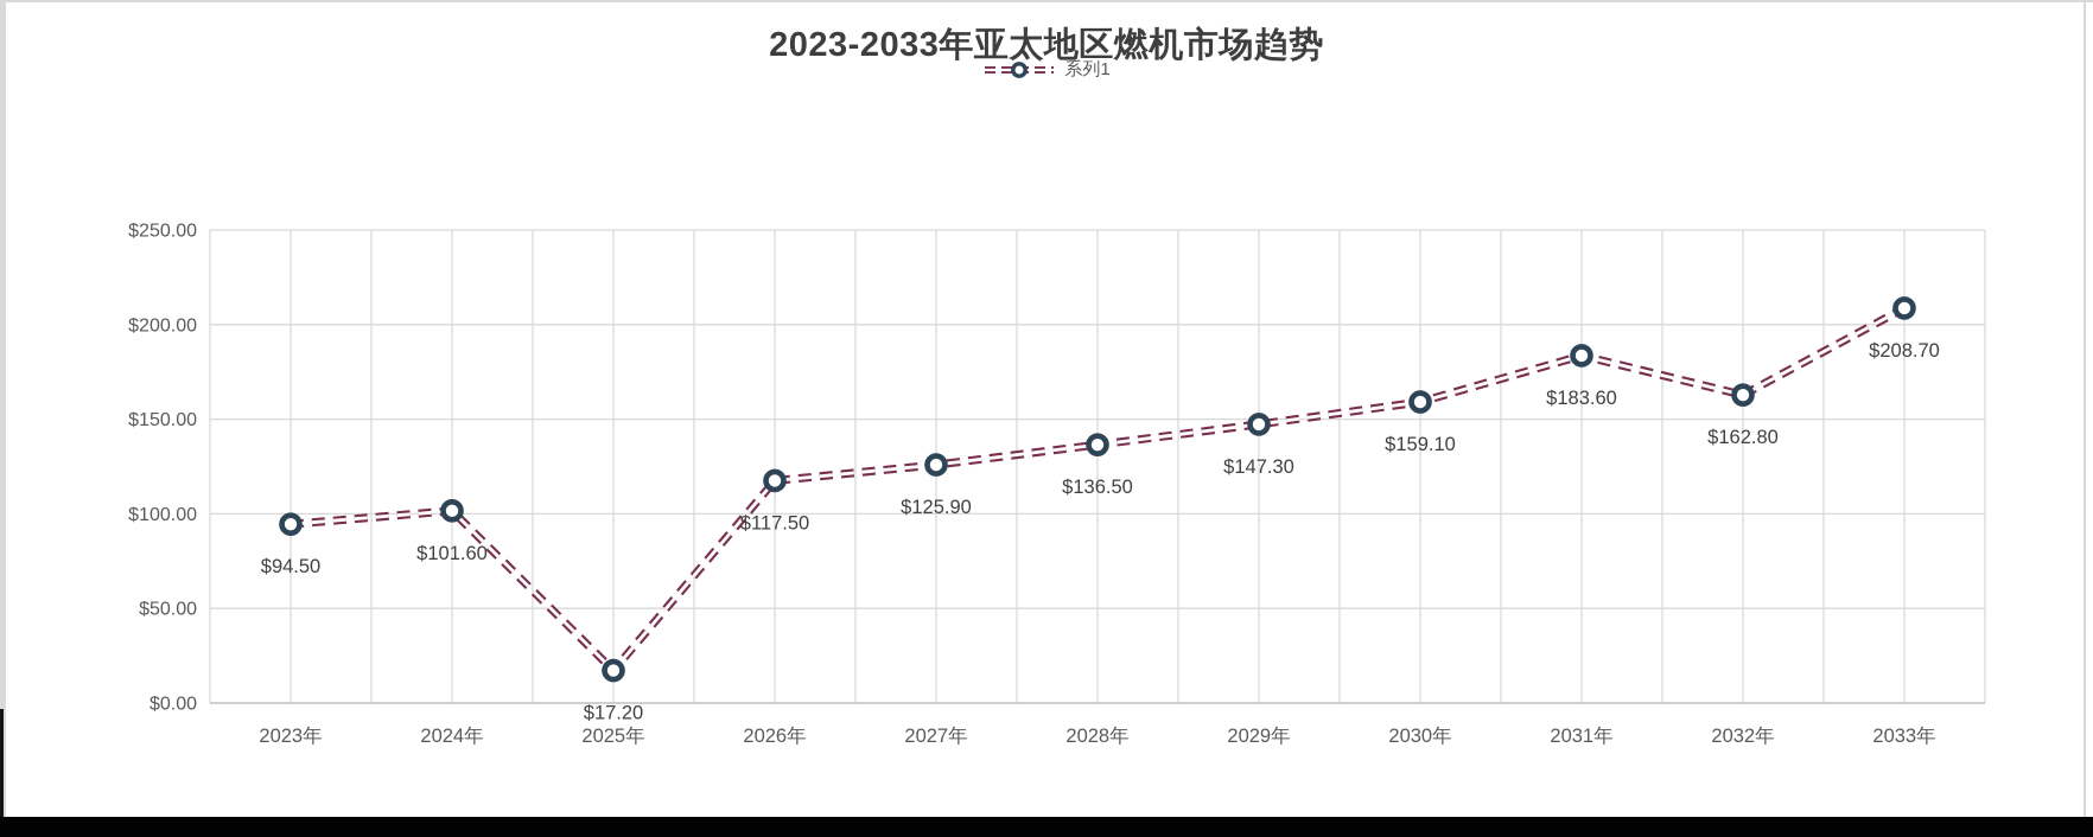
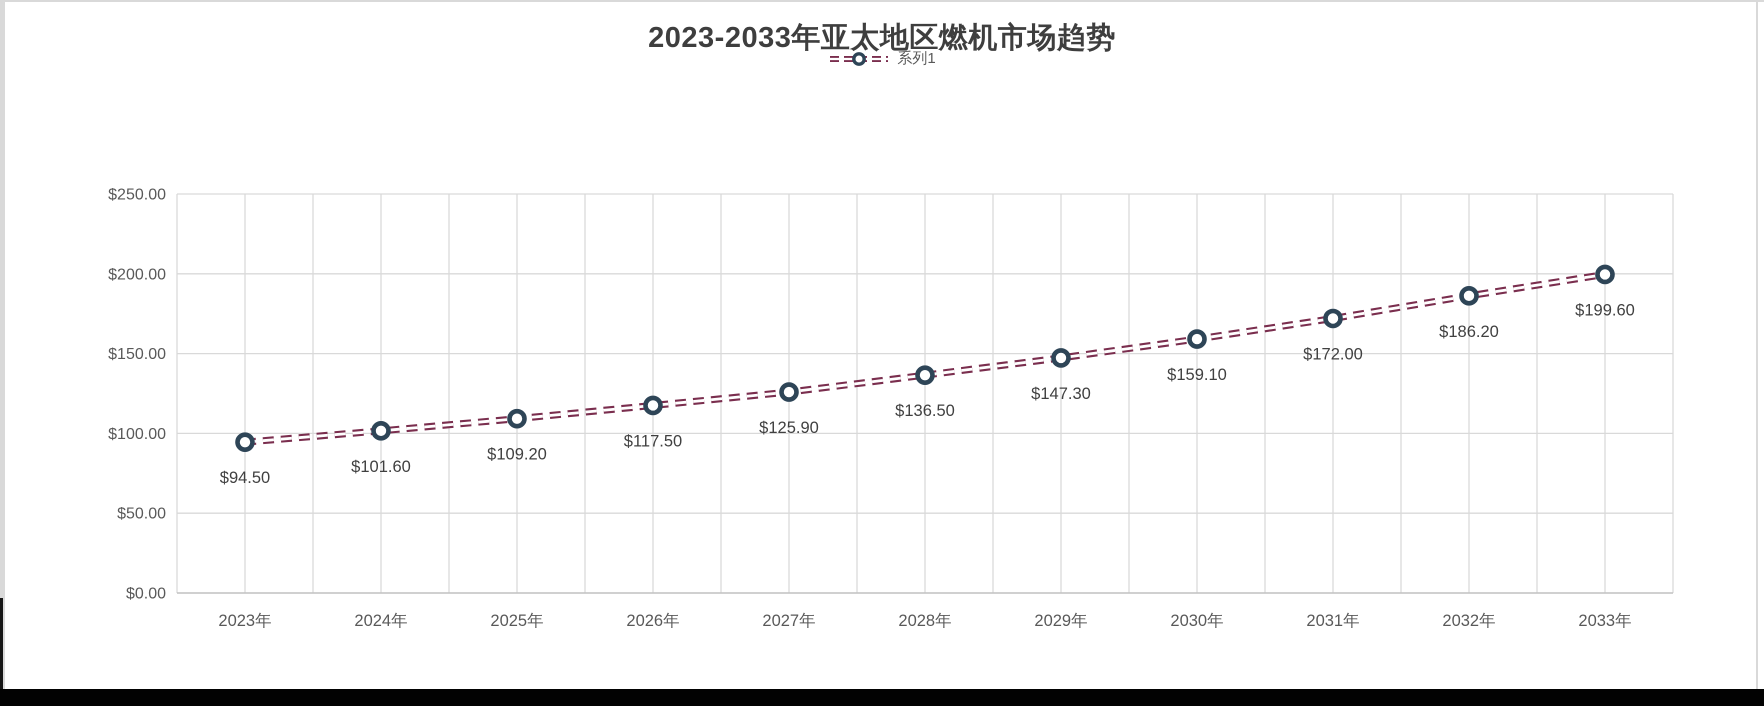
2025年: $17.20 -> $109.20
2031年: $183.60 -> $172.00
2032年: $162.80 -> $186.20
2033年: $208.70 -> $199.60
